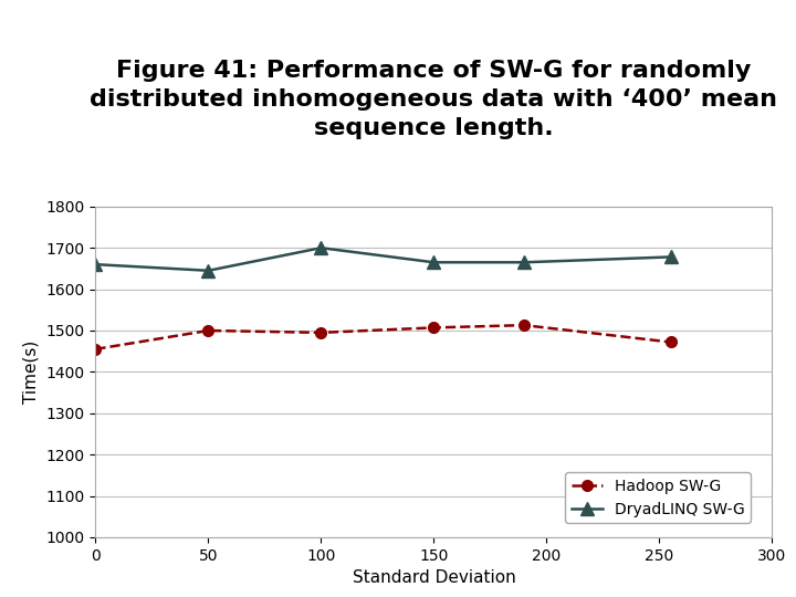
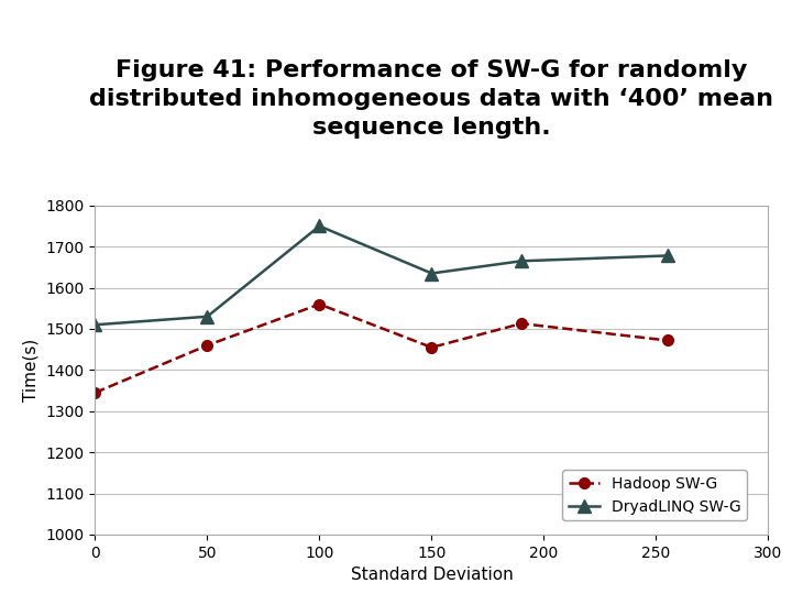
Hadoop SW-G/0: 1455 -> 1345
DryadLINQ SW-G/0: 1660 -> 1510
Hadoop SW-G/50: 1500 -> 1460
DryadLINQ SW-G/50: 1645 -> 1530
Hadoop SW-G/100: 1495 -> 1560
DryadLINQ SW-G/100: 1700 -> 1750
Hadoop SW-G/150: 1507 -> 1455
DryadLINQ SW-G/150: 1665 -> 1635
